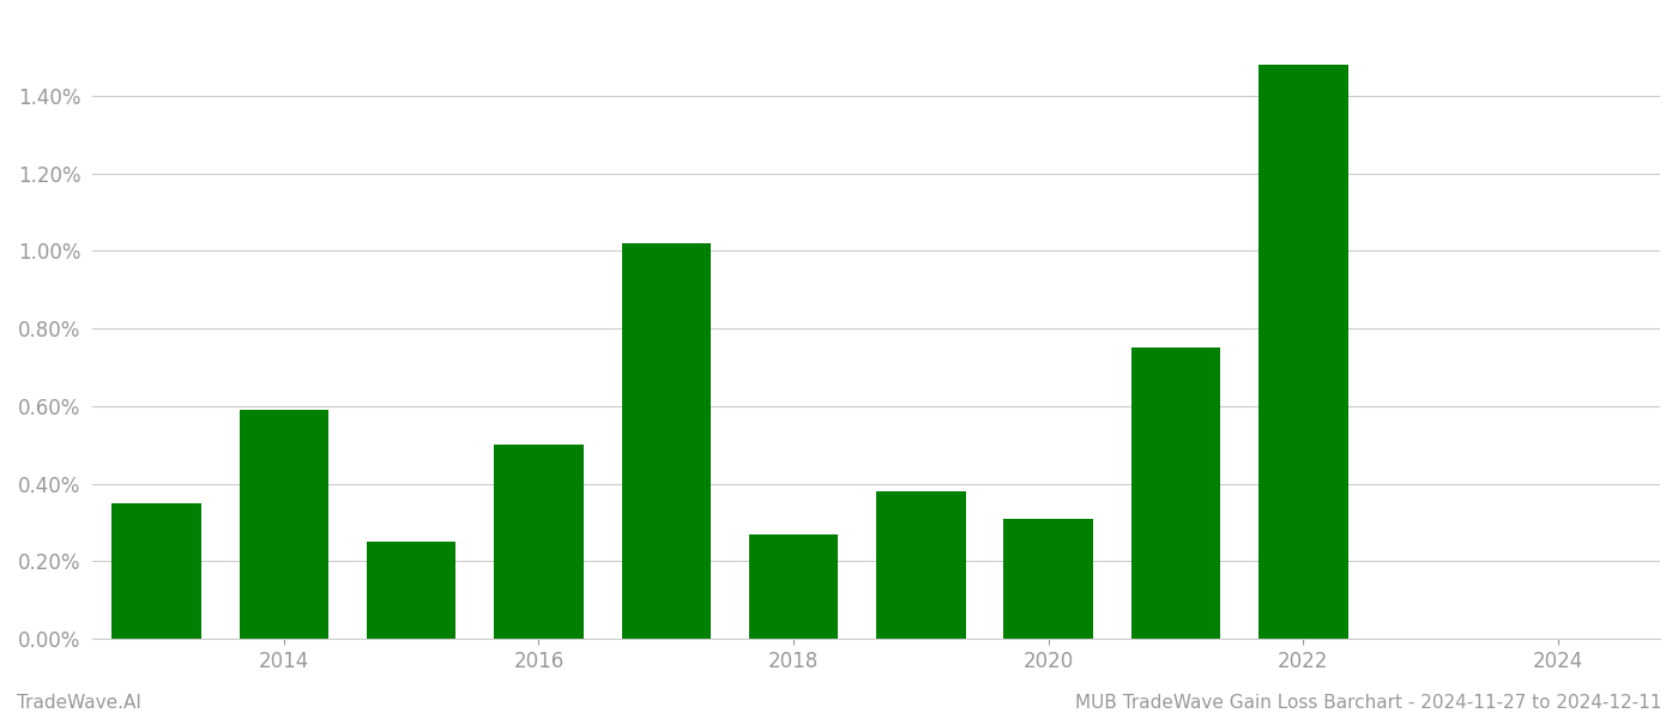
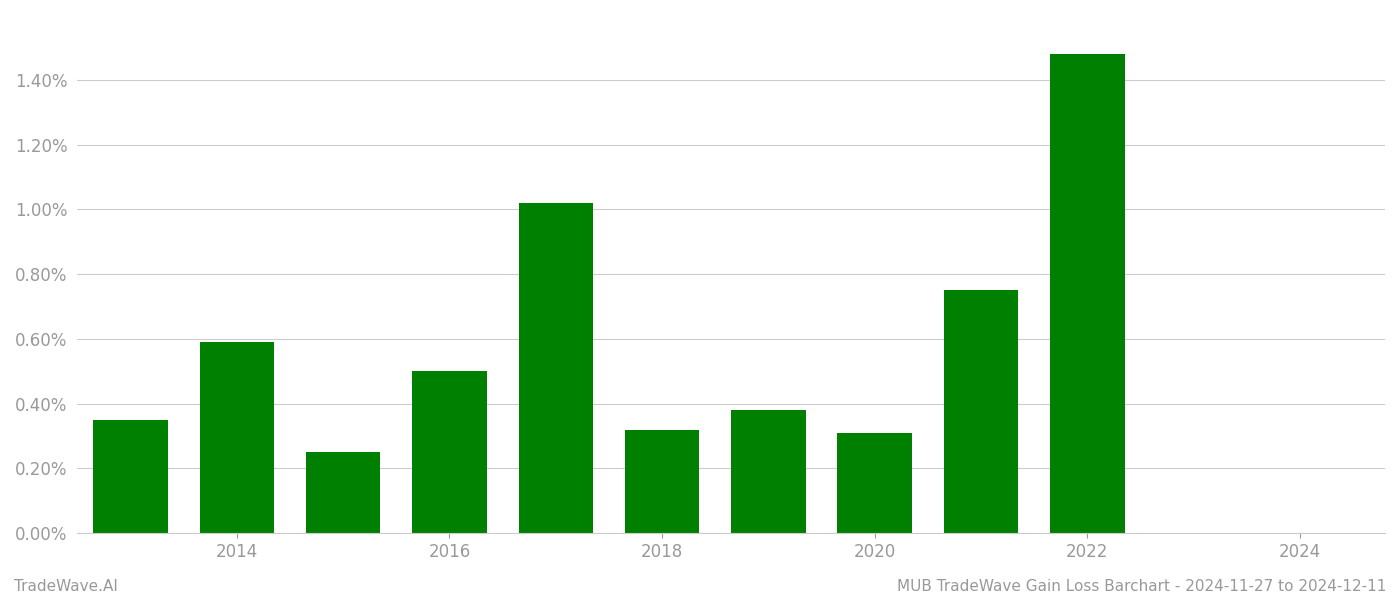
2018: 0.27% -> 0.32%
